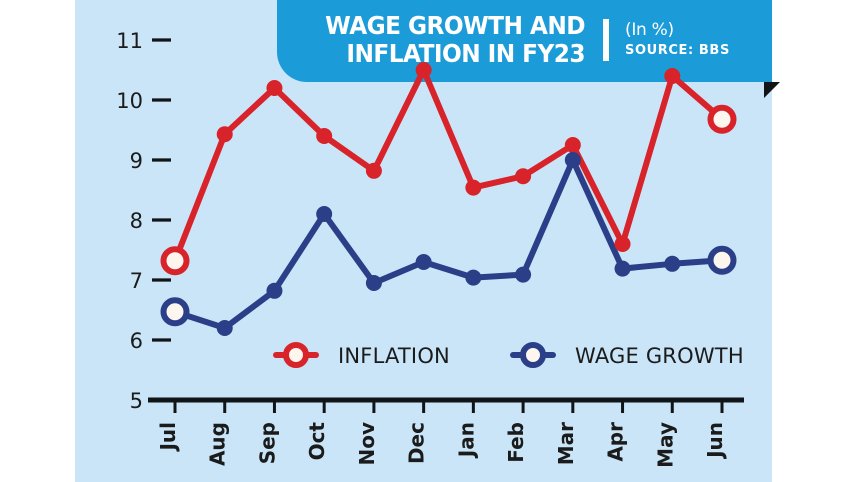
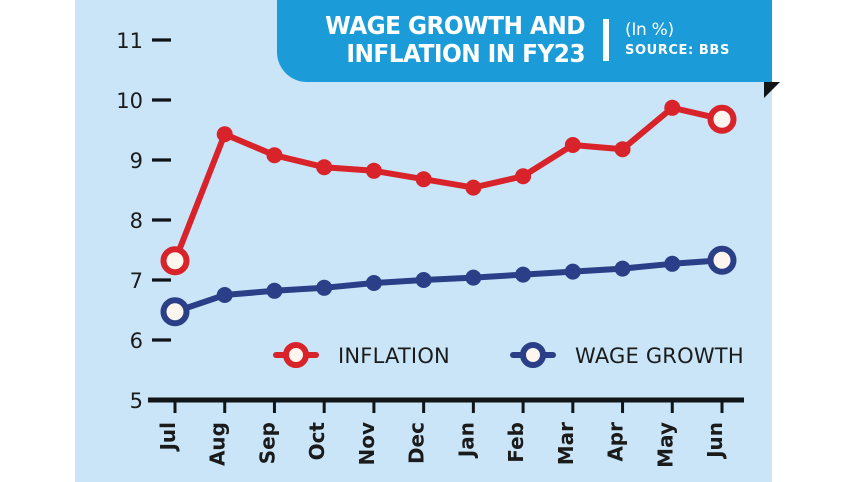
WAGE GROWTH/Aug: 6.2 -> 6.8
INFLATION/Sep: 10.2 -> 9.1
INFLATION/Oct: 9.4 -> 8.9
WAGE GROWTH/Oct: 8.1 -> 6.9
INFLATION/Dec: 10.5 -> 8.7
WAGE GROWTH/Dec: 7.3 -> 7.0
WAGE GROWTH/Mar: 9.0 -> 7.1
INFLATION/Apr: 7.6 -> 9.2
INFLATION/May: 10.4 -> 9.9
